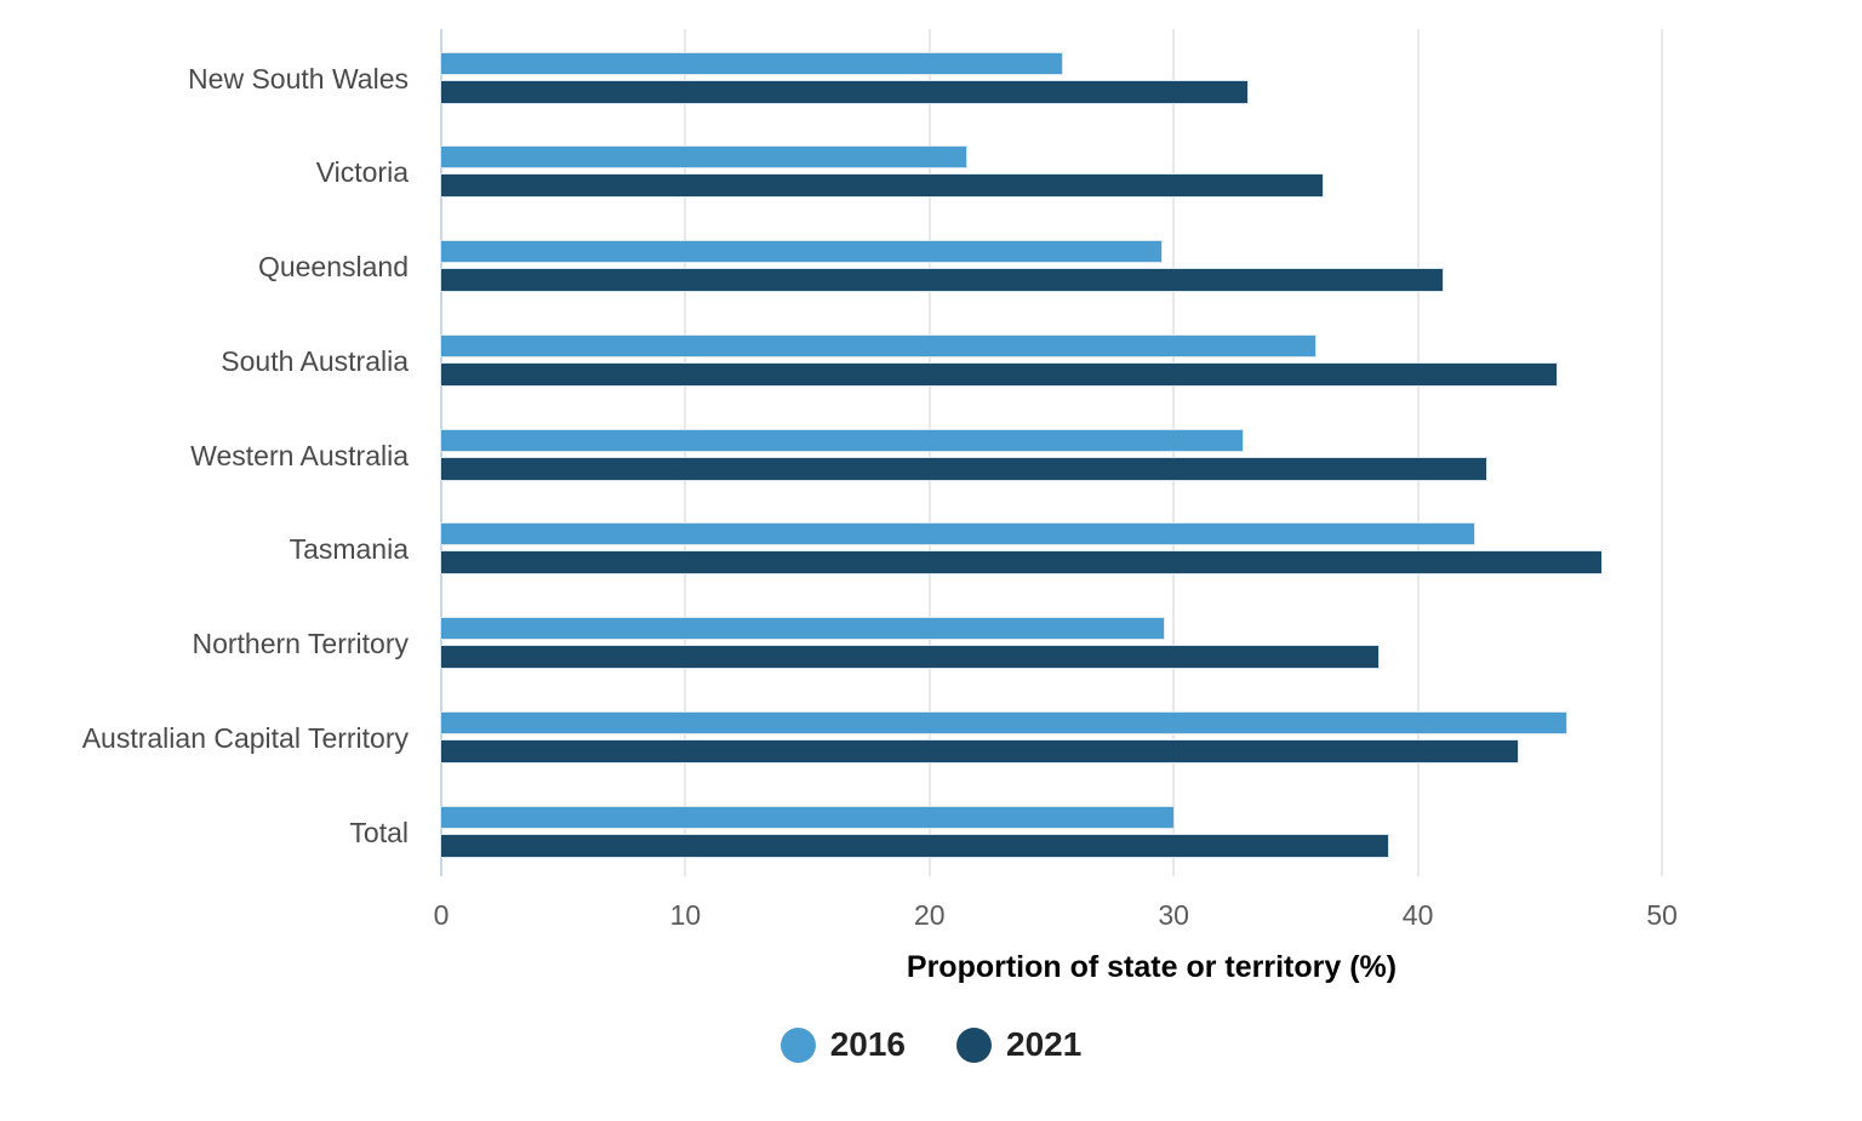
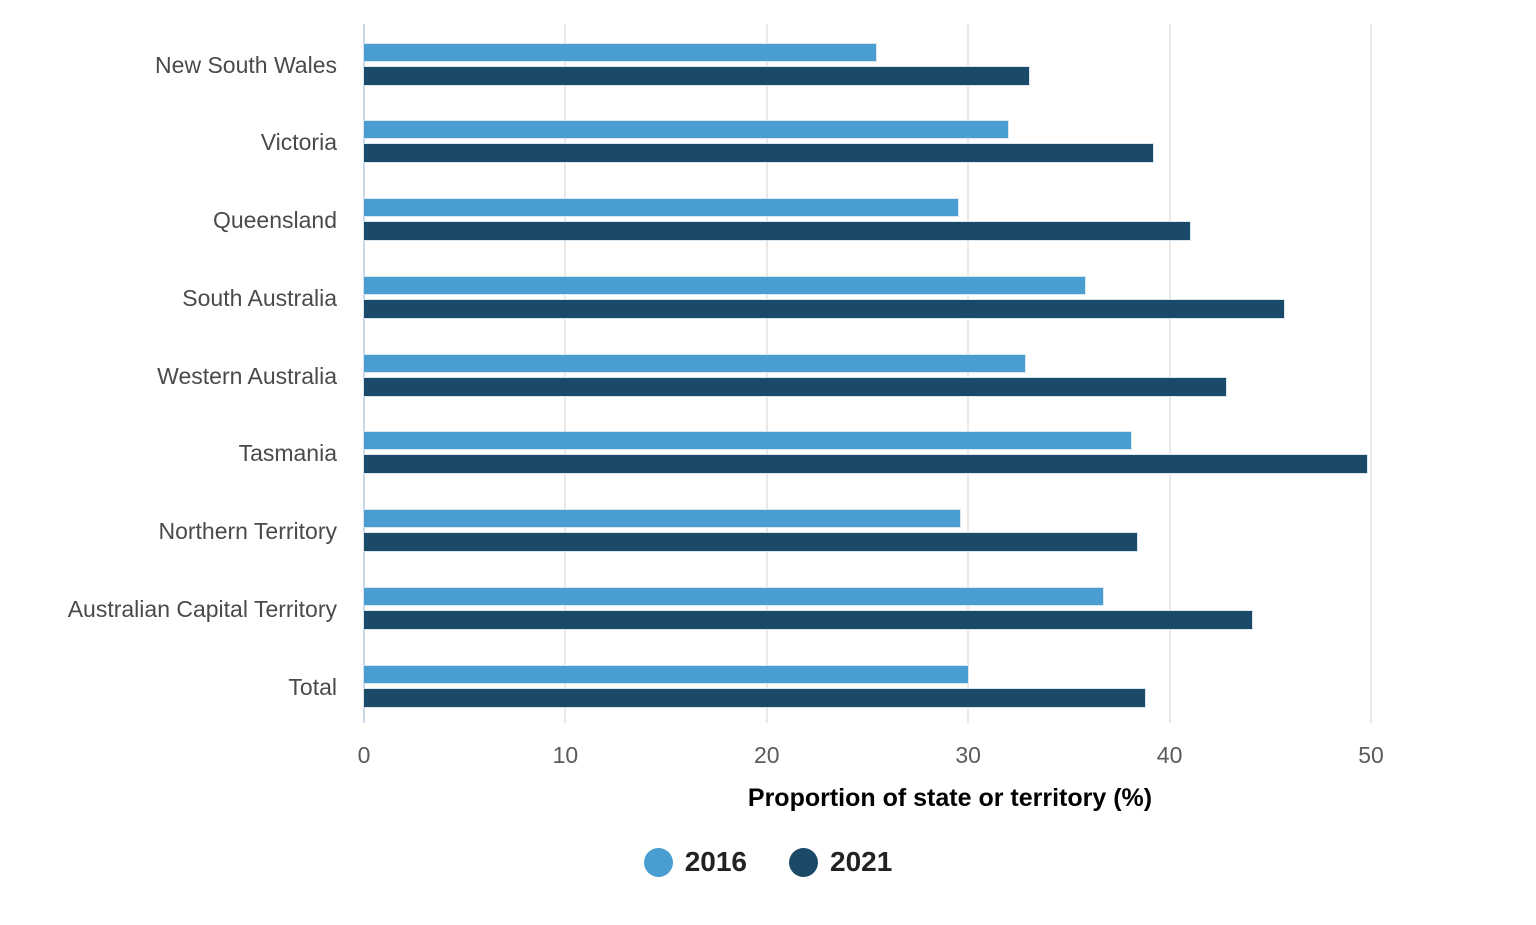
2016/Victoria: 21.5 -> 32.0
2021/Victoria: 36.1 -> 39.2
2016/Tasmania: 42.3 -> 38.1
2021/Tasmania: 47.5 -> 49.8
2016/Australian Capital Territory: 46.1 -> 36.7
